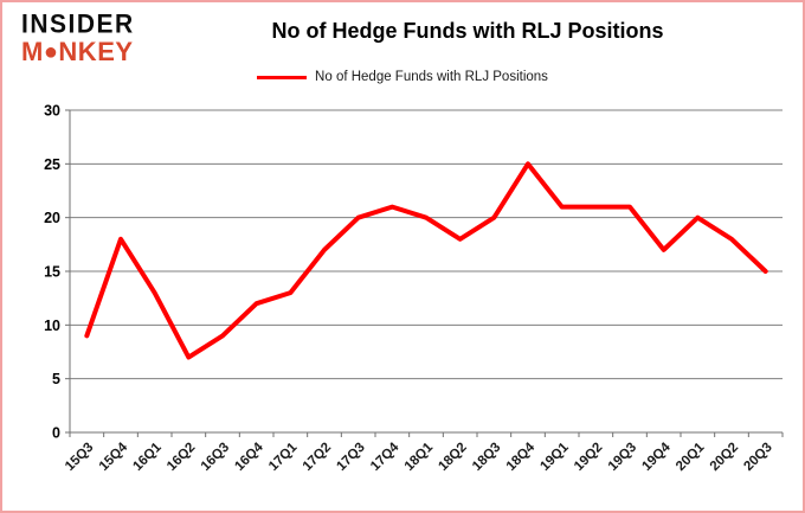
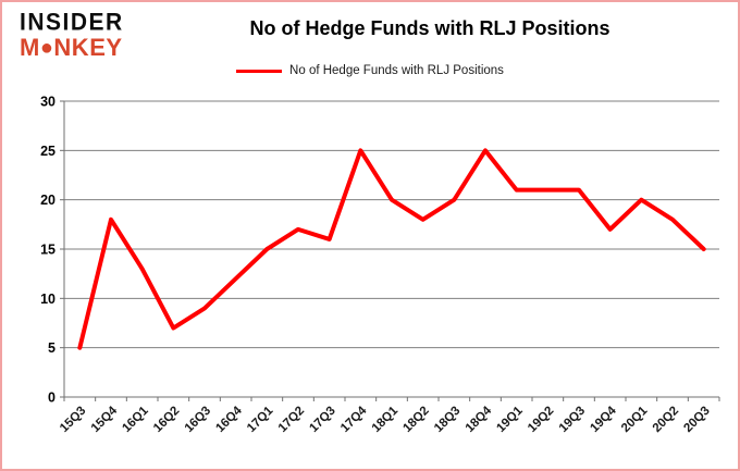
15Q3: 9 -> 5
17Q1: 13 -> 15
17Q3: 20 -> 16
17Q4: 21 -> 25
